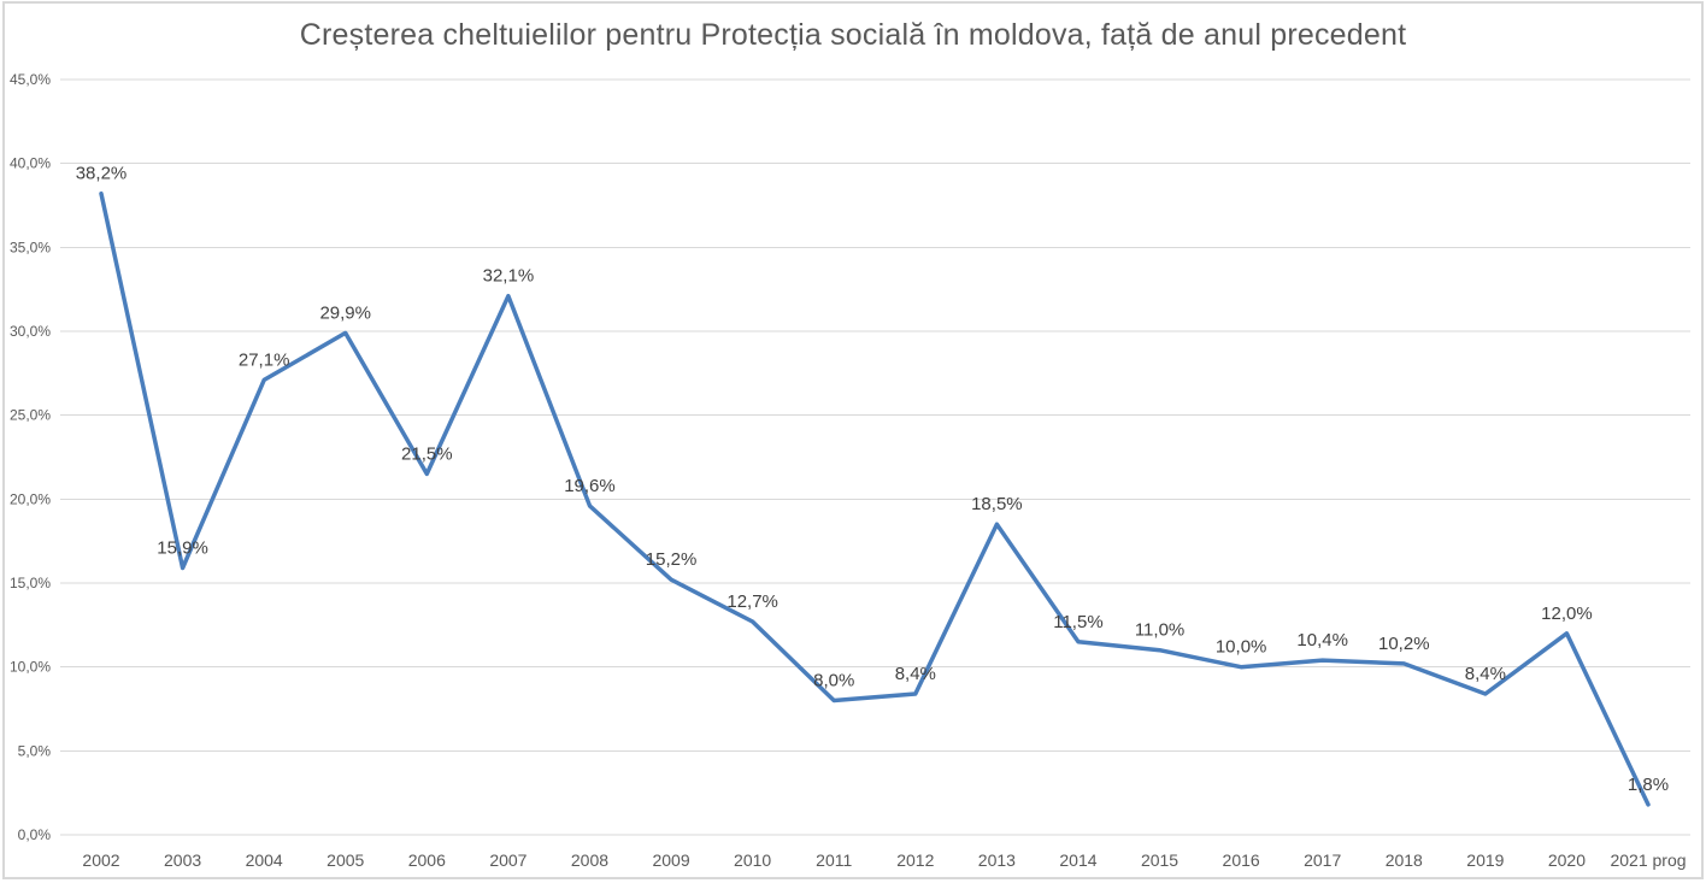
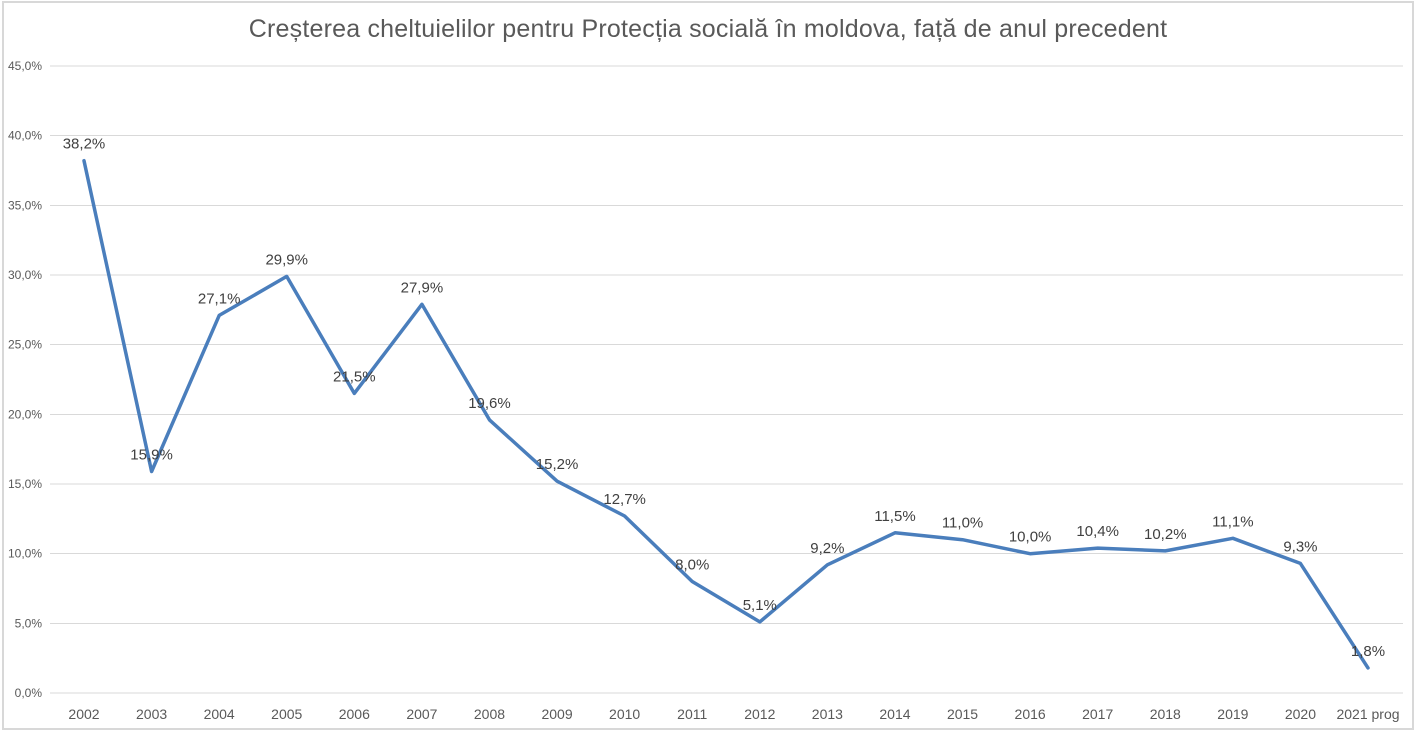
2007: 32,1% -> 27,9%
2012: 8,4% -> 5,1%
2013: 18,5% -> 9,2%
2019: 8,4% -> 11,1%
2020: 12,0% -> 9,3%
